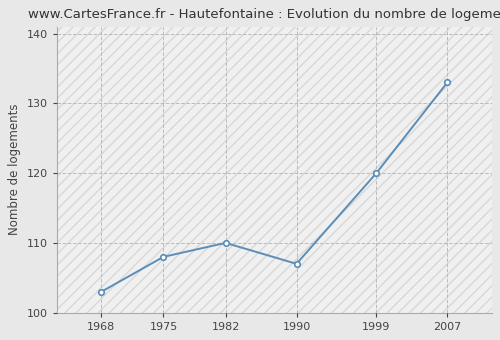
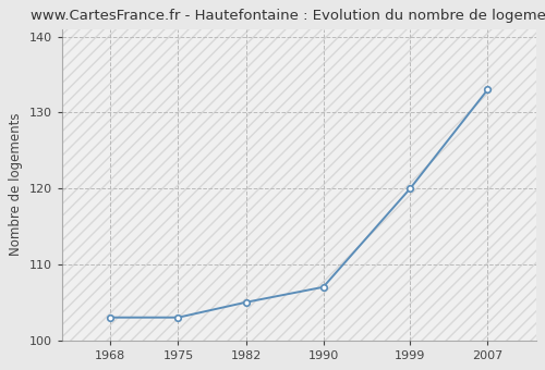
1975: 108 -> 103
1982: 110 -> 105
